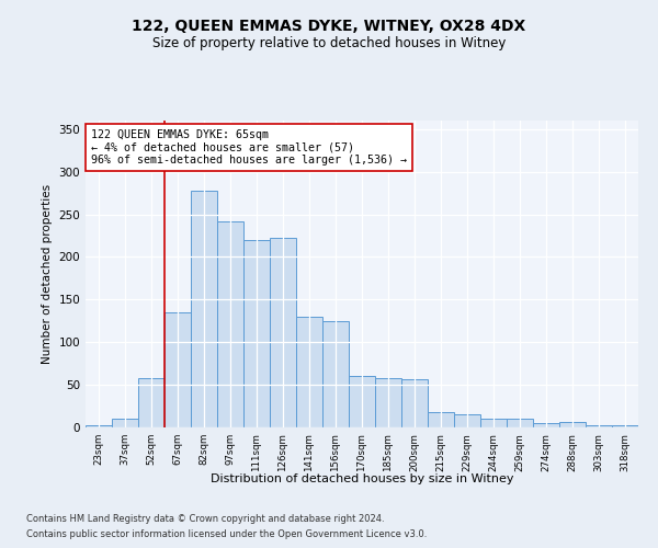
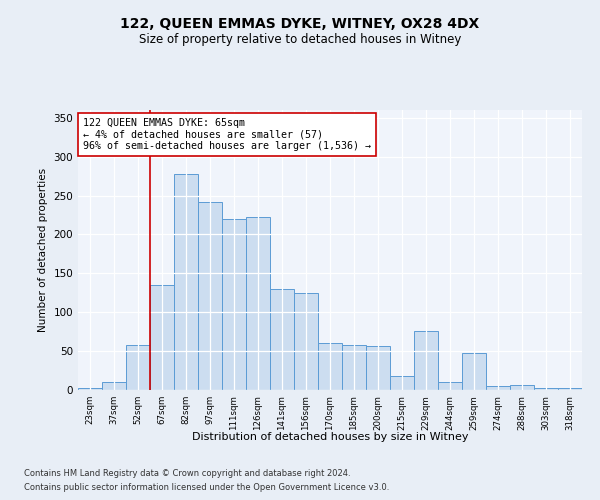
229sqm: 16 -> 76
259sqm: 10 -> 48
